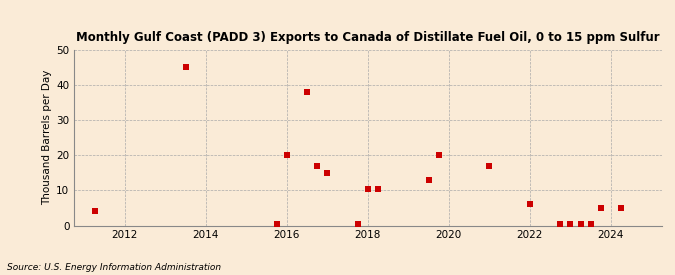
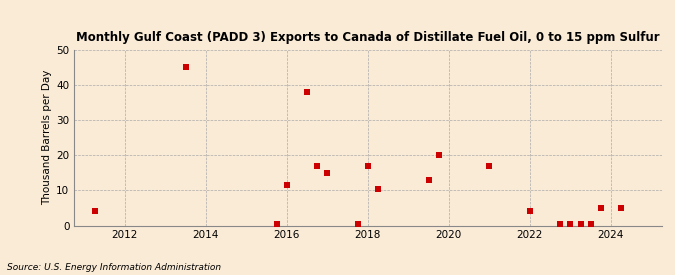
2016: 20.0 -> 11.5
2018: 10.5 -> 17.0
2022: 6.0 -> 4.0
